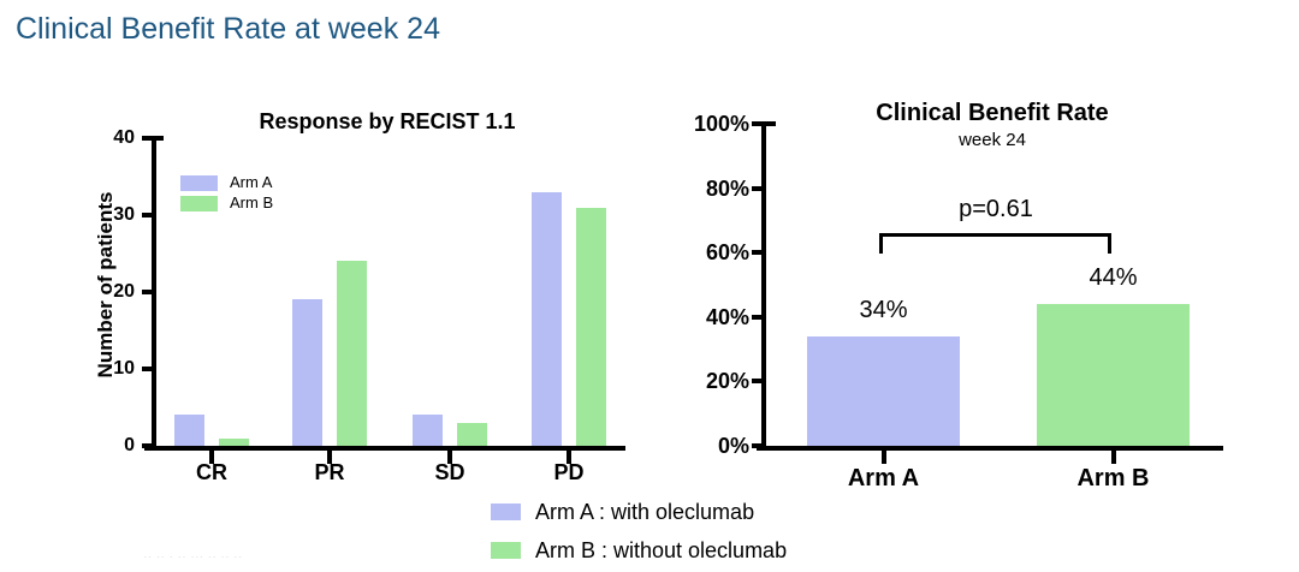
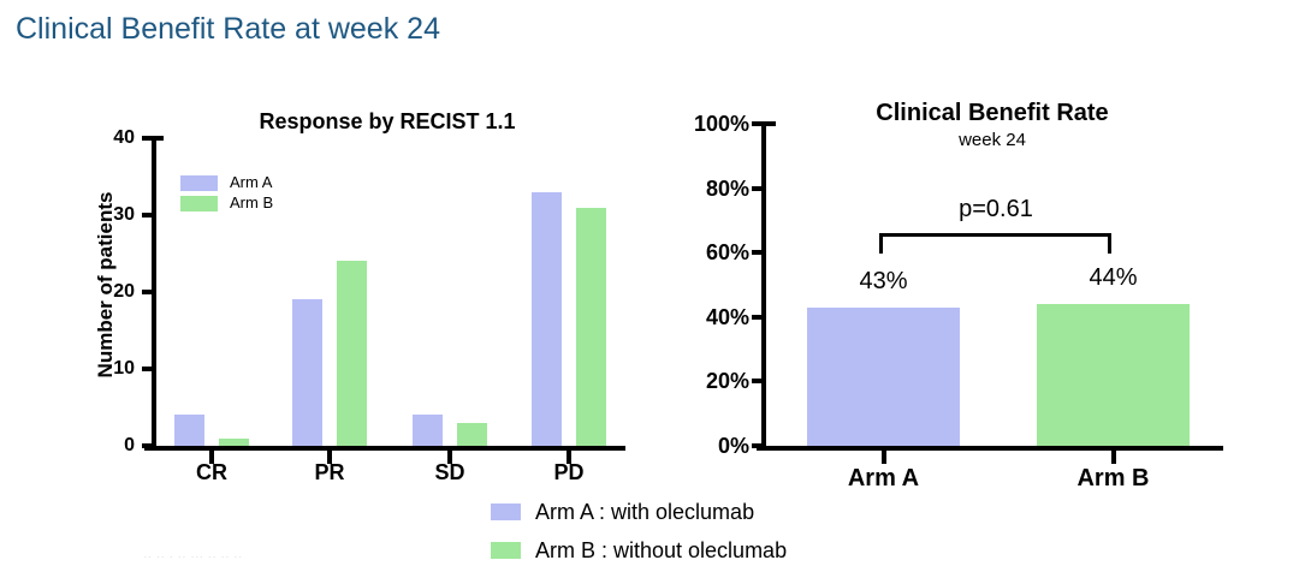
Clinical Benefit Rate/Arm A: 34% -> 43%
